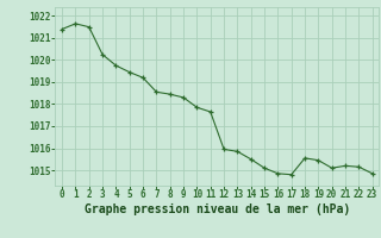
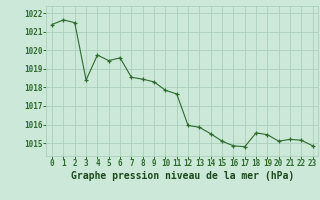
3: 1020.2 -> 1018.4
6: 1019.2 -> 1019.6
